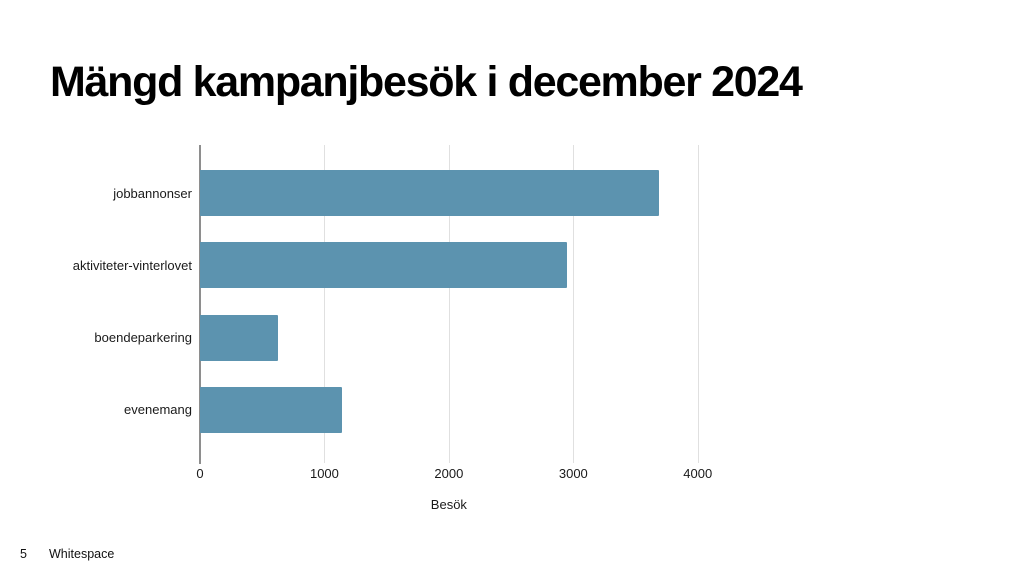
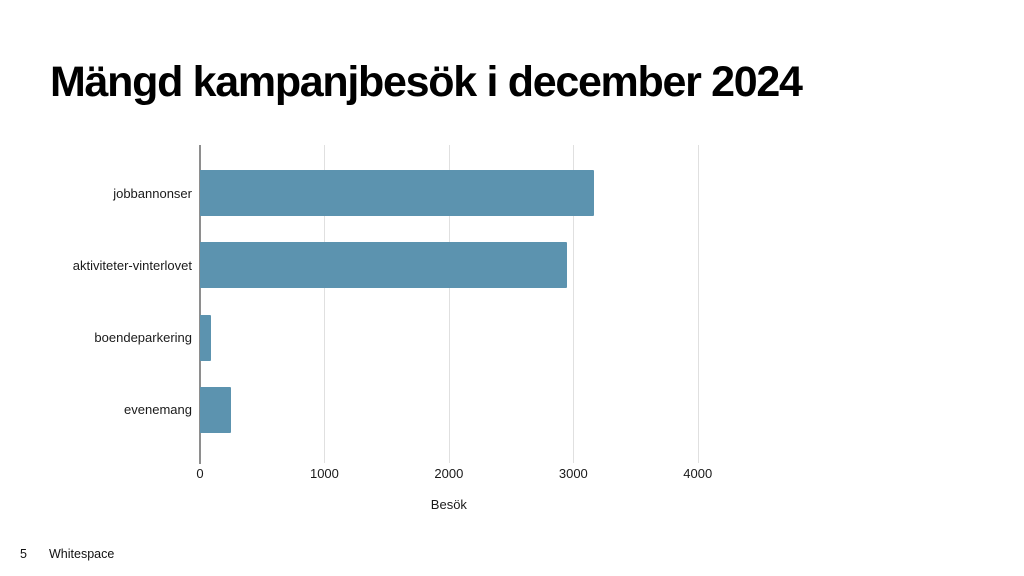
jobbannonser: 3690 -> 3170
boendeparkering: 630 -> 90
evenemang: 1140 -> 250
